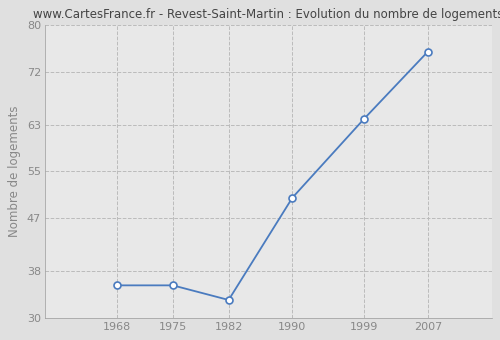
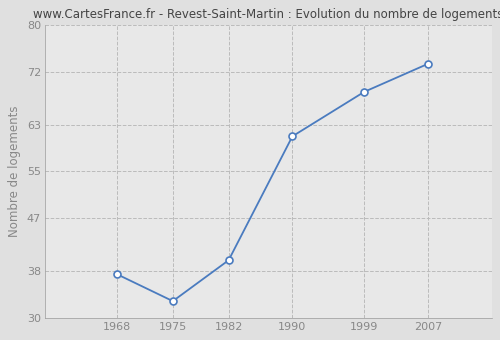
1968: 35.5 -> 37.4
1975: 35.5 -> 32.8
1982: 33.0 -> 39.8
1990: 50.5 -> 61.0
1999: 64.0 -> 68.6
2007: 75.5 -> 73.4
